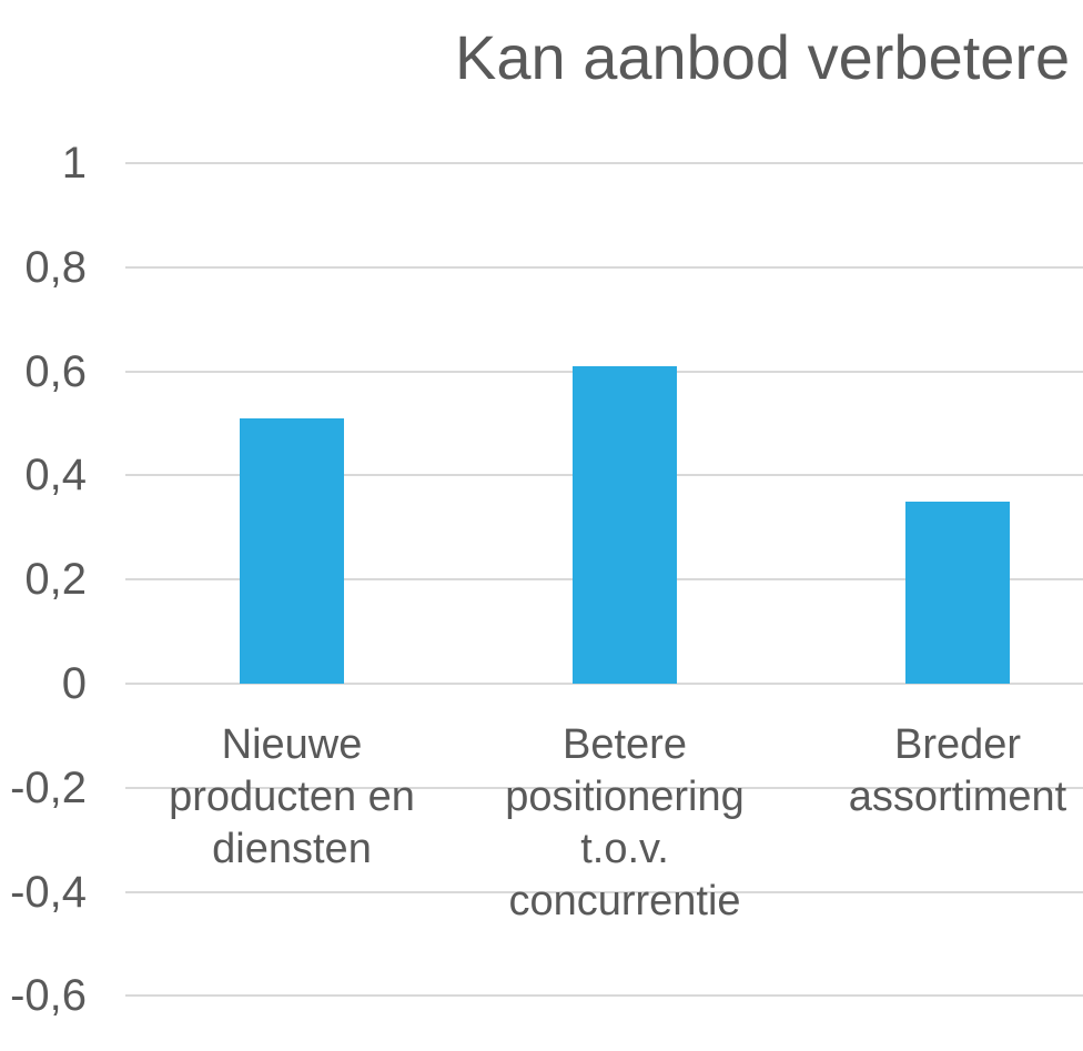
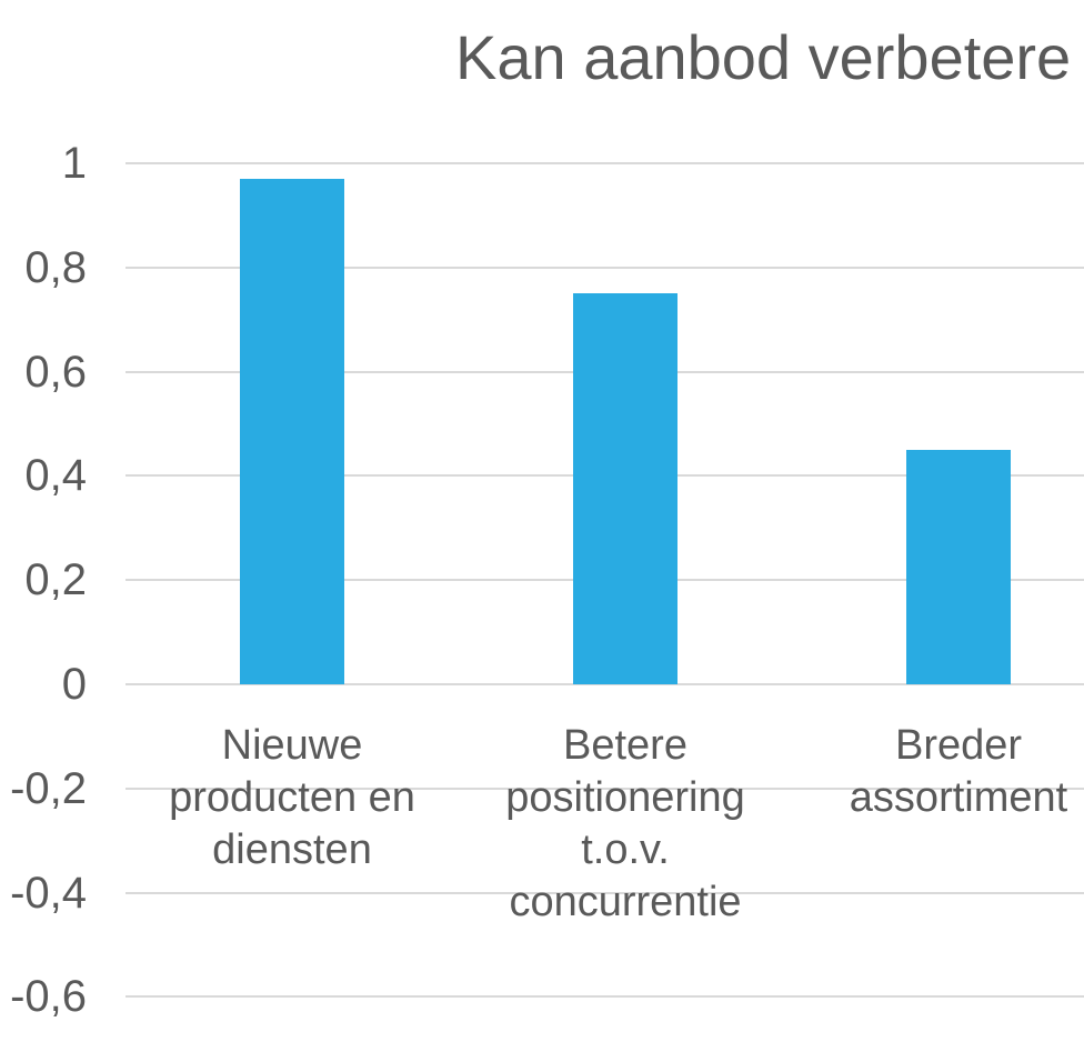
Nieuwe producten en diensten: 0,51 -> 0,97
Betere positionering t.o.v. concurrentie: 0,61 -> 0,75
Breder assortiment: 0,35 -> 0,45
